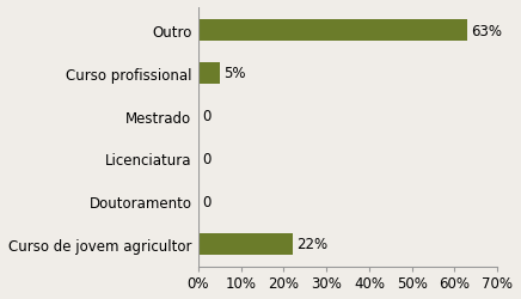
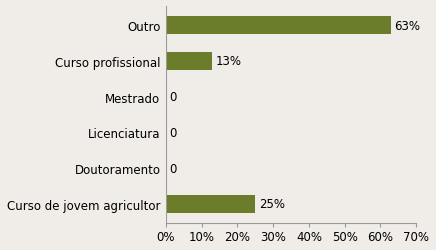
Curso profissional: 5% -> 13%
Curso de jovem agricultor: 22% -> 25%
